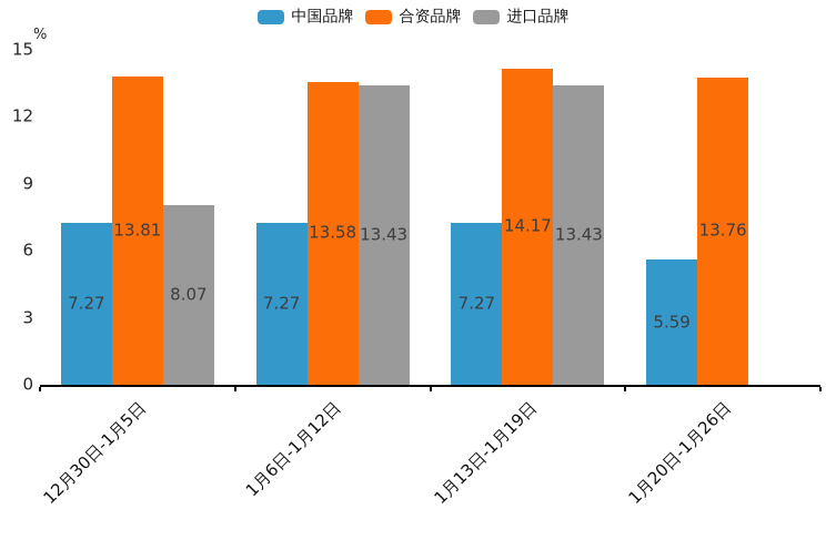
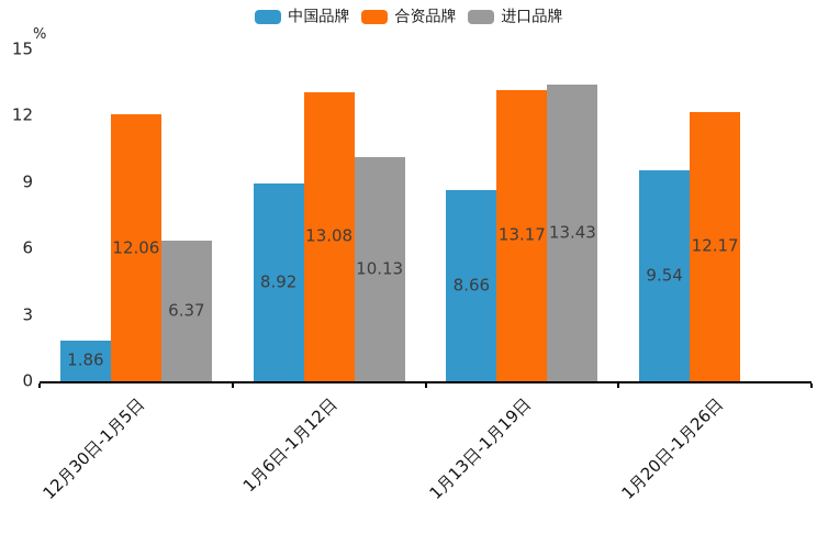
中国品牌/12月30日-1月5日: 7.27 -> 1.86
合资品牌/12月30日-1月5日: 13.81 -> 12.06
进口品牌/12月30日-1月5日: 8.07 -> 6.37
中国品牌/1月6日-1月12日: 7.27 -> 8.92
合资品牌/1月6日-1月12日: 13.58 -> 13.08
进口品牌/1月6日-1月12日: 13.43 -> 10.13
中国品牌/1月13日-1月19日: 7.27 -> 8.66
合资品牌/1月13日-1月19日: 14.17 -> 13.17
中国品牌/1月20日-1月26日: 5.59 -> 9.54
合资品牌/1月20日-1月26日: 13.76 -> 12.17
